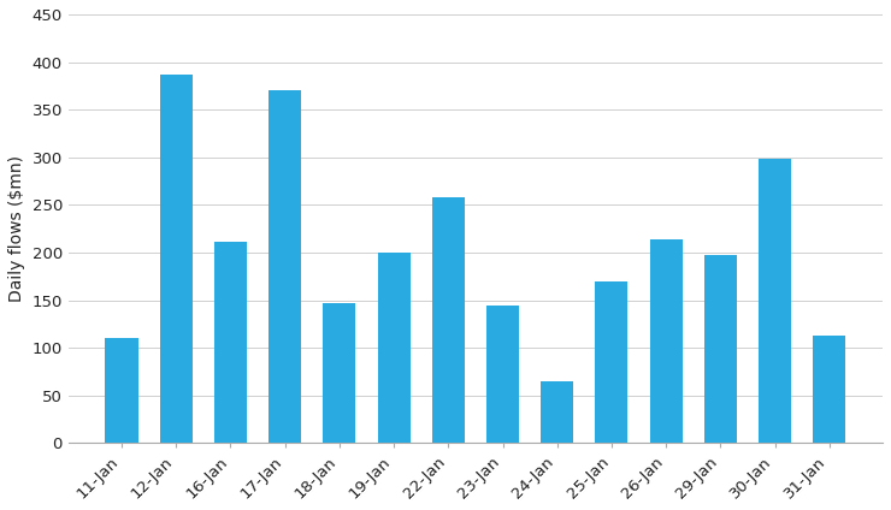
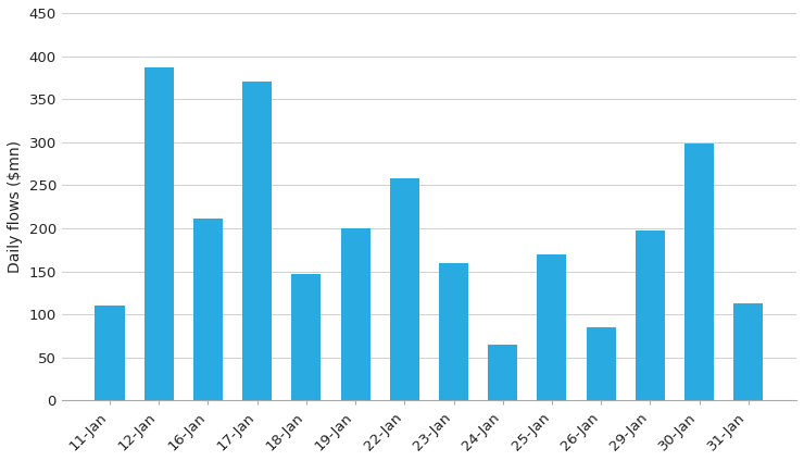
23-Jan: 144 -> 160
26-Jan: 214 -> 85
